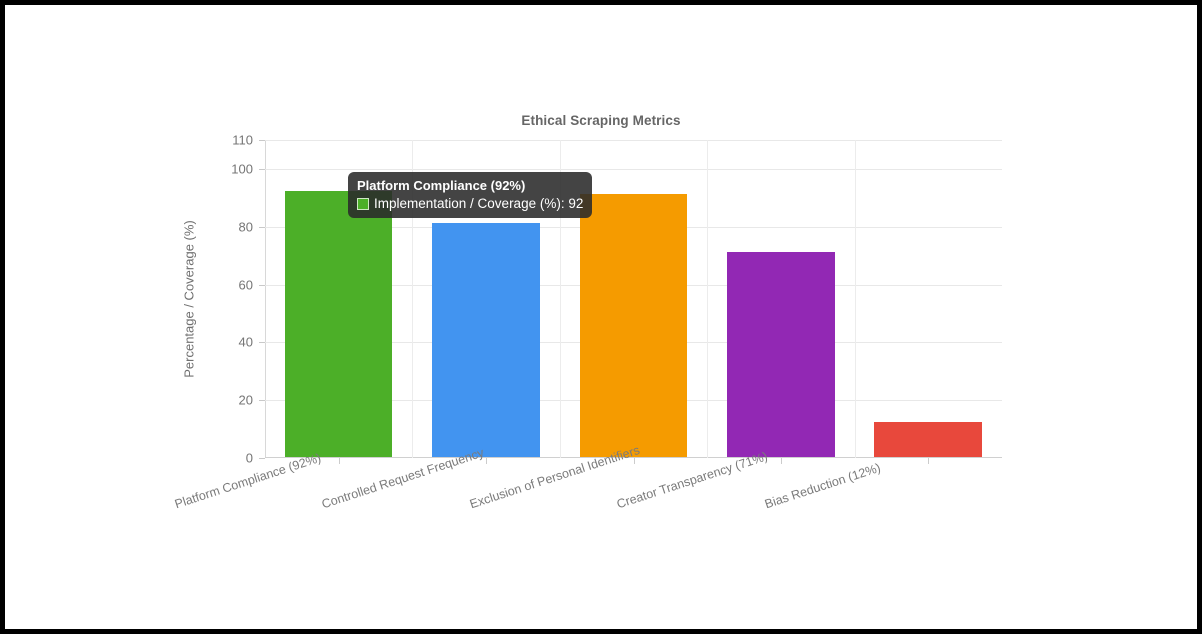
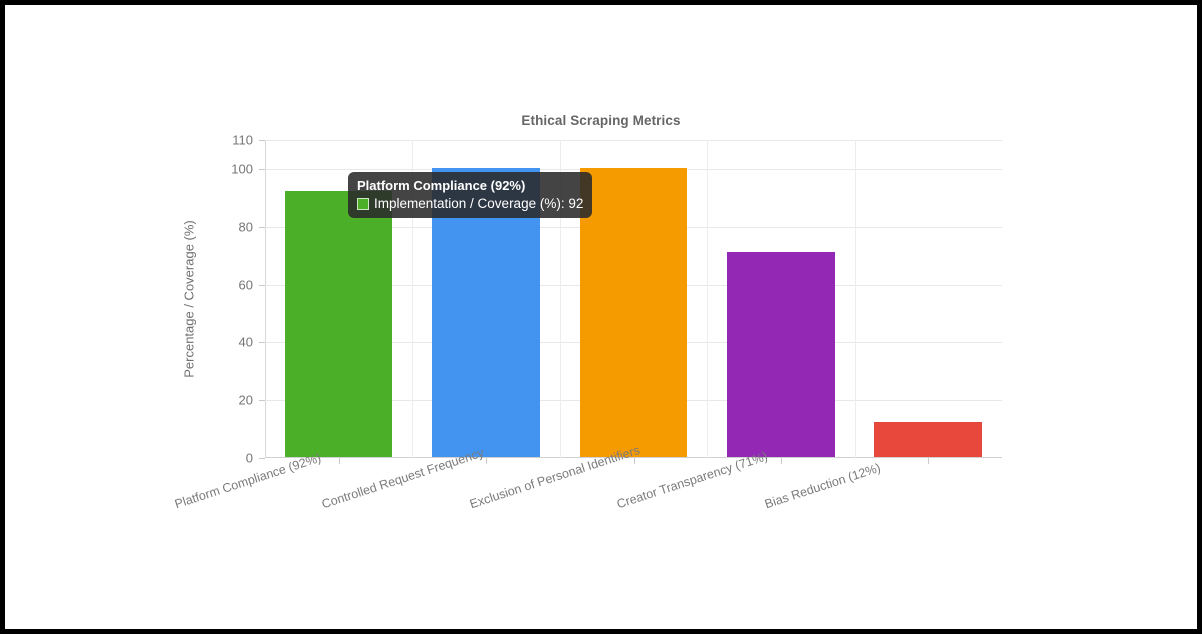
Controlled Request Frequency: 81 -> 100
Exclusion of Personal Identifiers: 91 -> 100
